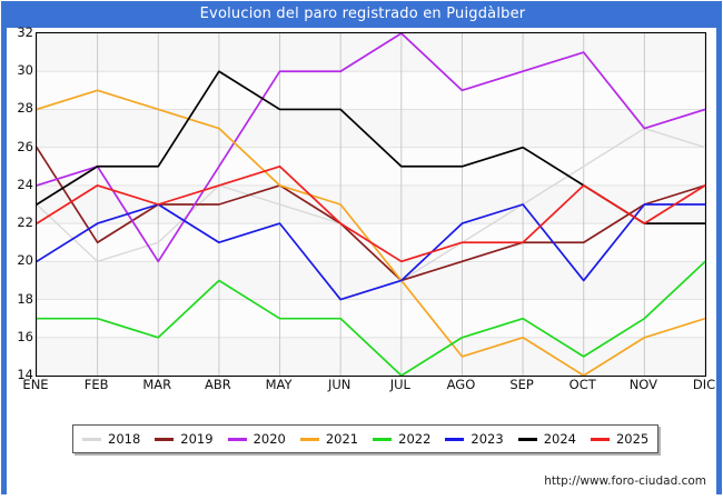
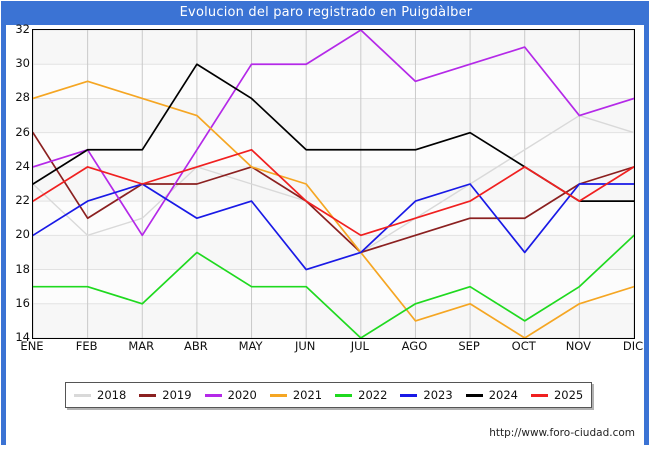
2024/JUN: 28 -> 25
2025/SEP: 21 -> 22
